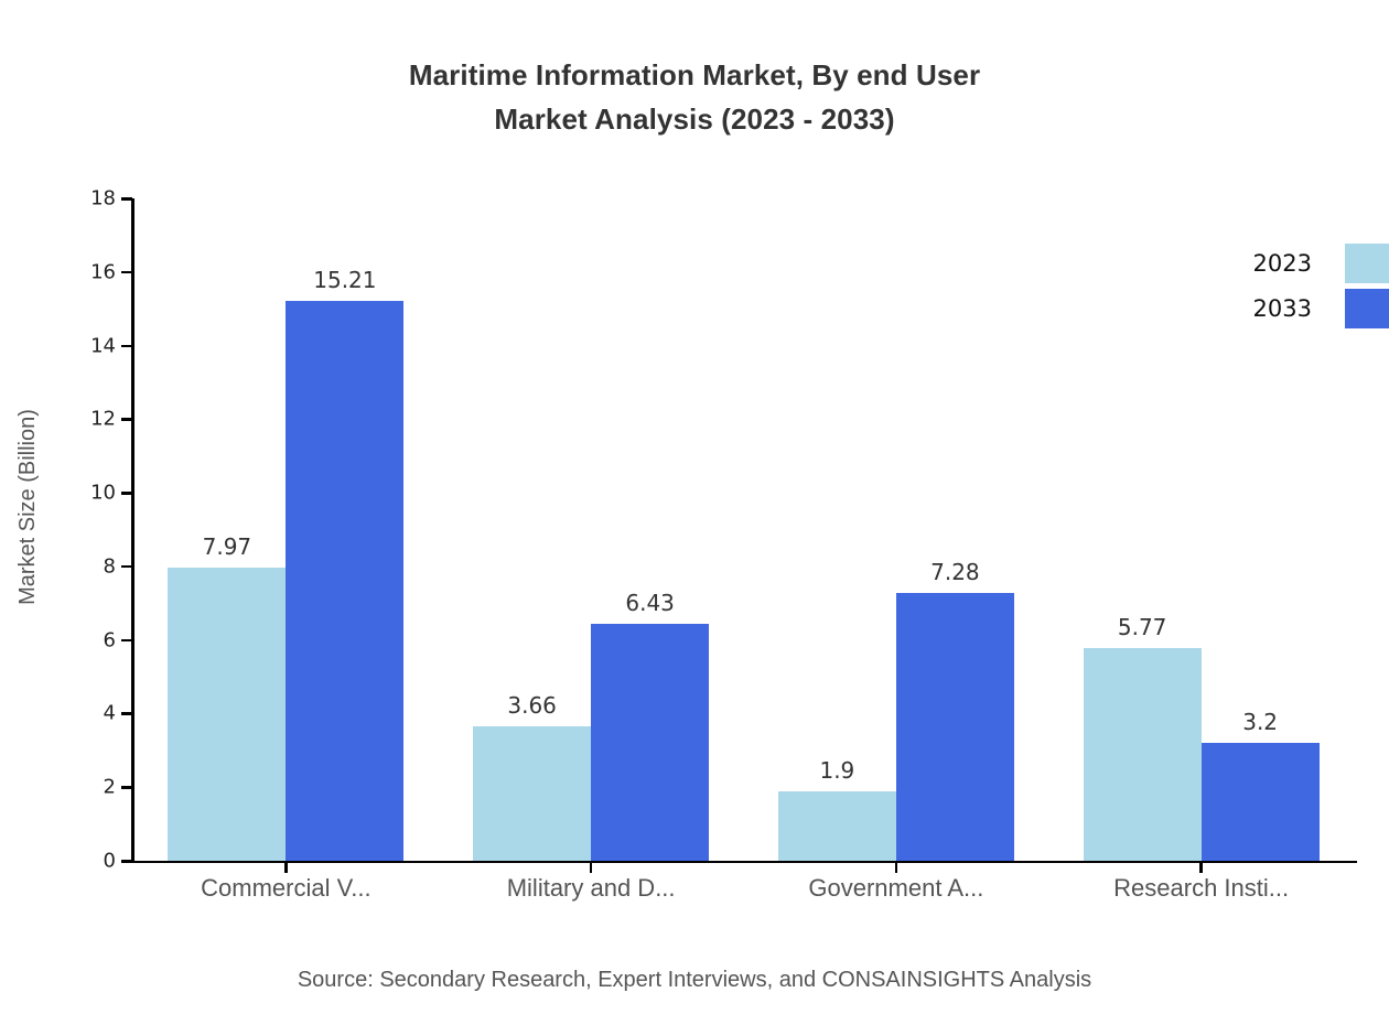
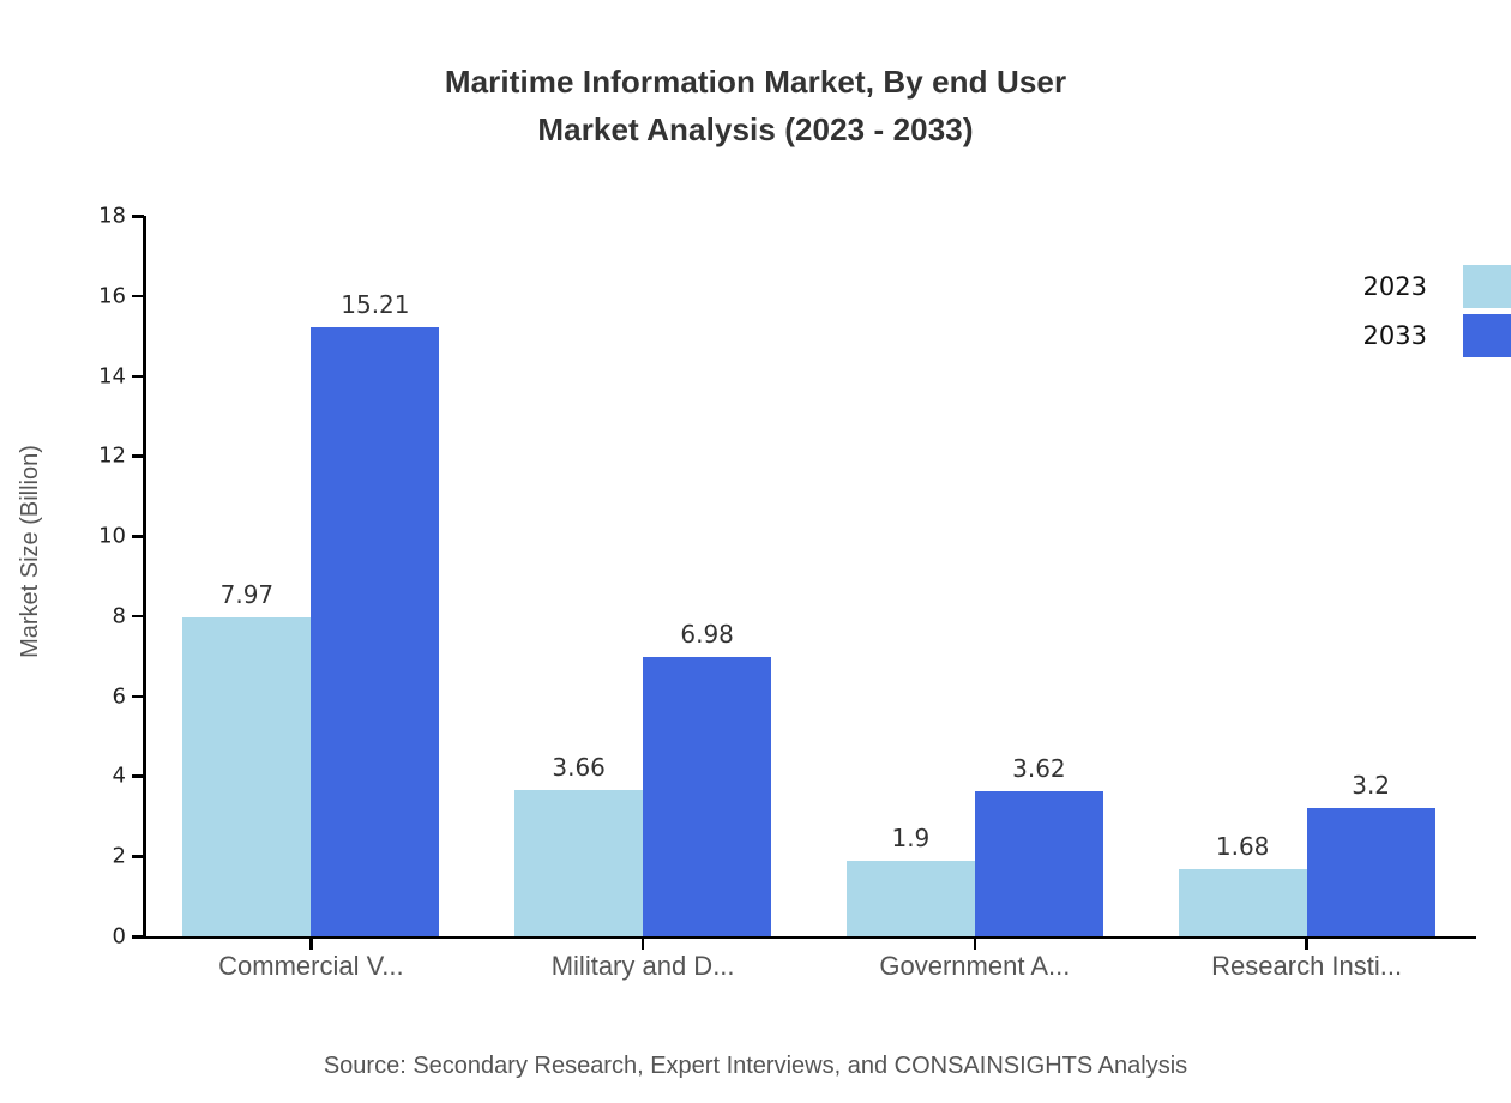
2033/Military and D...: 6.43 -> 6.98
2033/Government A...: 7.28 -> 3.62
2023/Research Insti...: 5.77 -> 1.68
